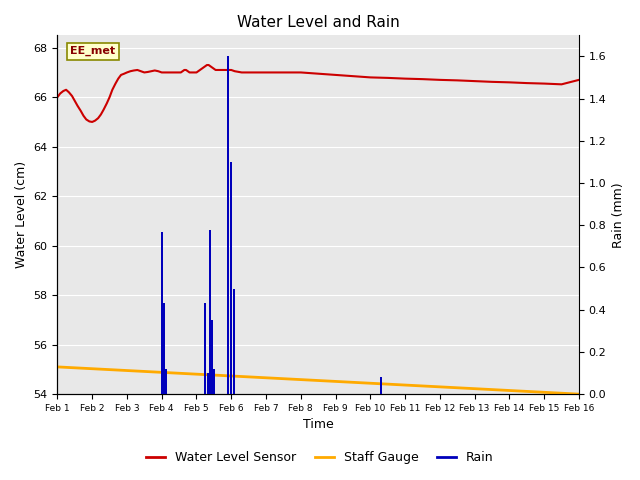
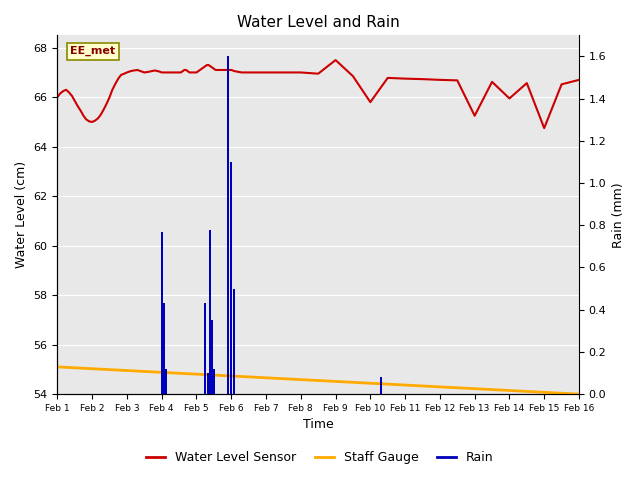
Water Level Sensor/Feb 9: 66.90 -> 67.50
Water Level Sensor/Feb 10: 66.80 -> 65.80
Water Level Sensor/Feb 13: 66.65 -> 65.25
Water Level Sensor/Feb 14: 66.60 -> 65.95
Water Level Sensor/Feb 15: 66.55 -> 64.75
